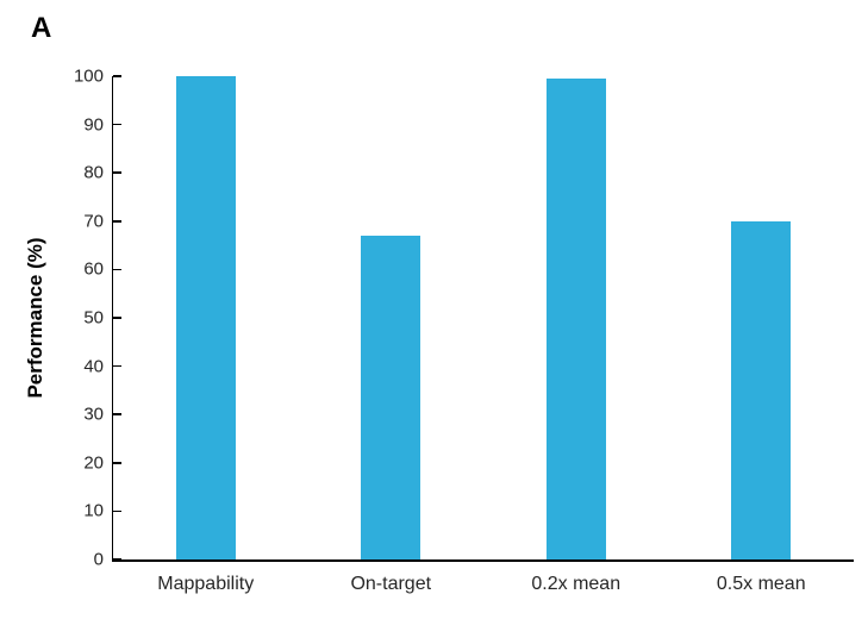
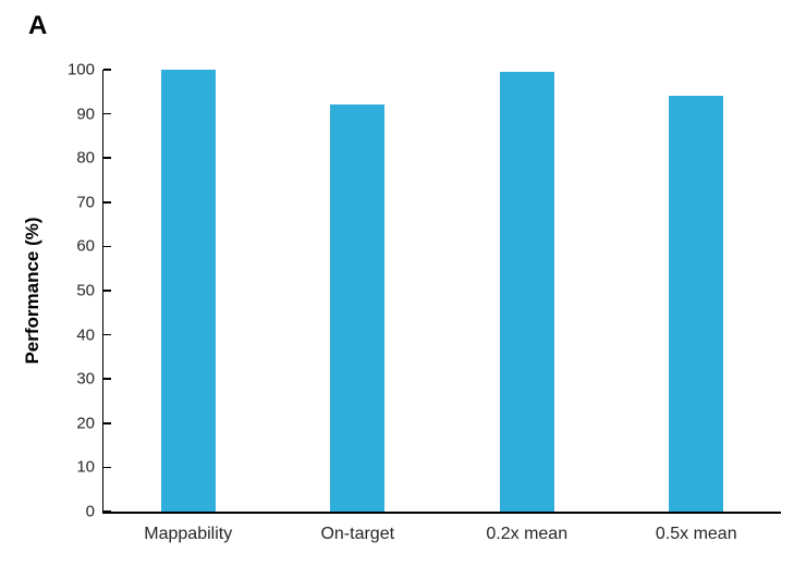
On-target: 67 -> 92
0.5x mean: 70 -> 94
